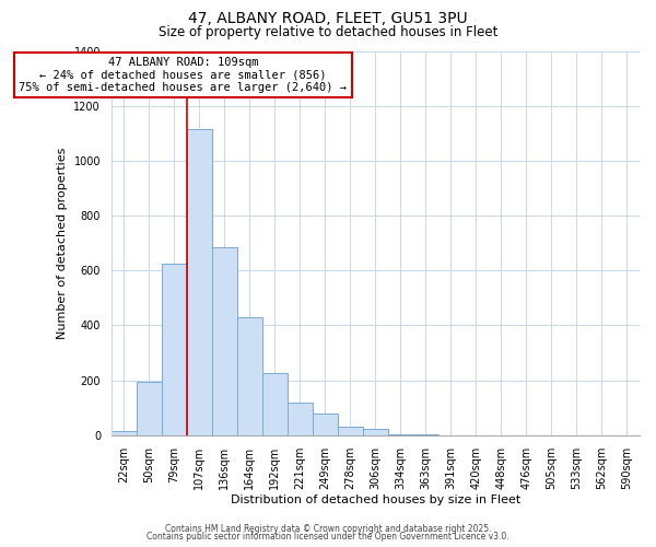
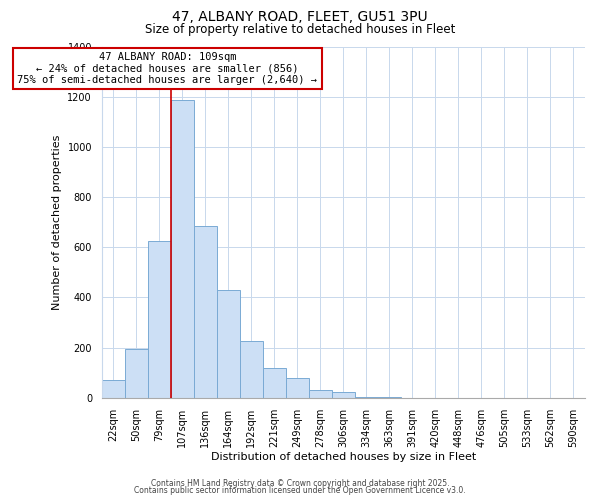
22sqm: 15 -> 70
107sqm: 1115 -> 1185
